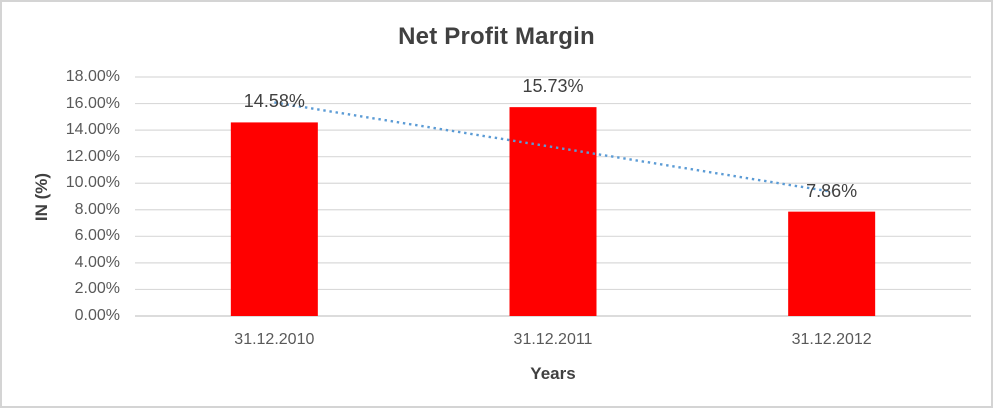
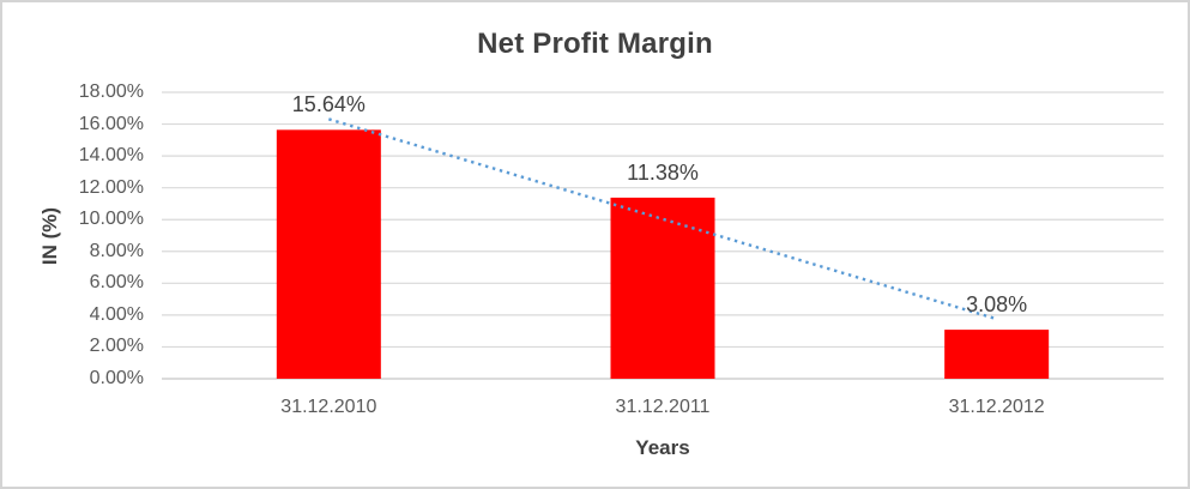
31.12.2010: 14.58% -> 15.64%
31.12.2011: 15.73% -> 11.38%
31.12.2012: 7.86% -> 3.08%
